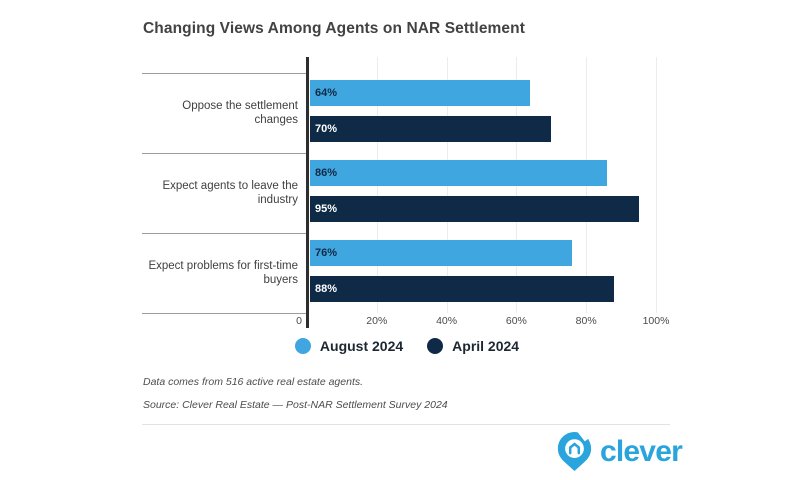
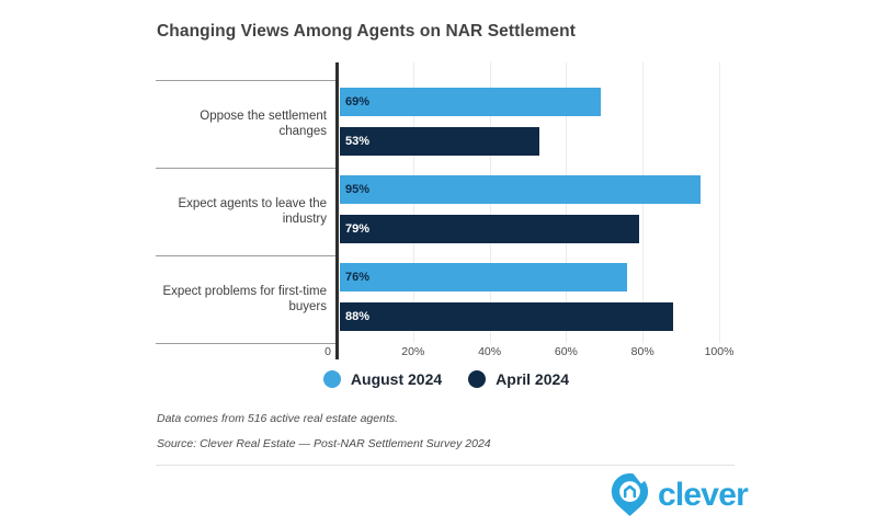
August 2024/Oppose the settlement changes: 64% -> 69%
April 2024/Oppose the settlement changes: 70% -> 53%
August 2024/Expect agents to leave the industry: 86% -> 95%
April 2024/Expect agents to leave the industry: 95% -> 79%
